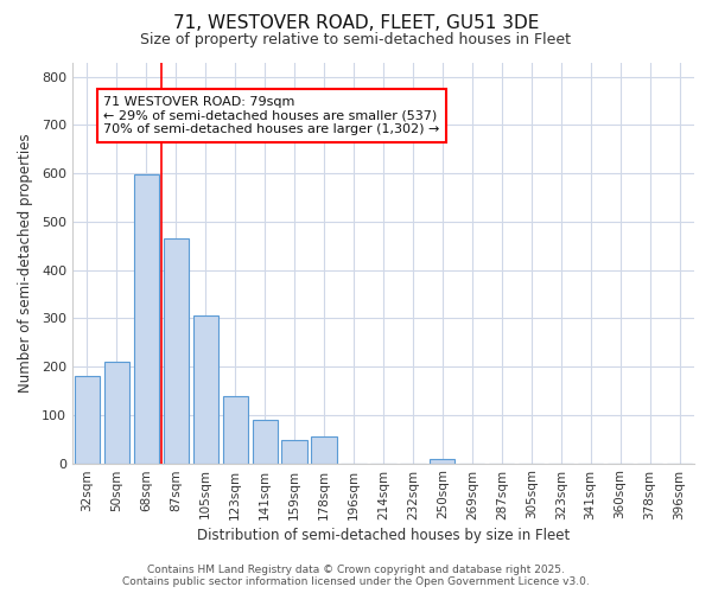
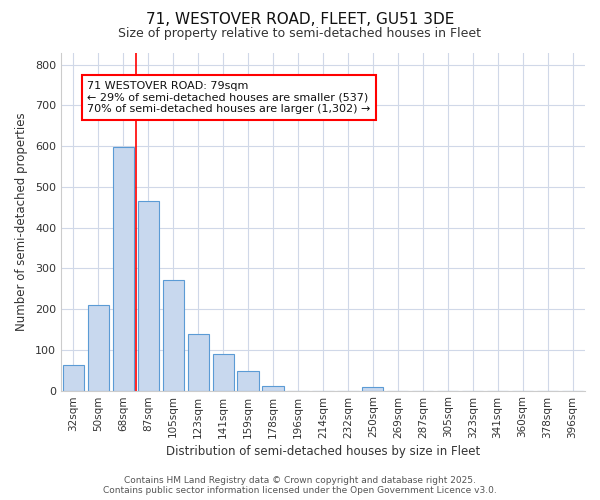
32sqm: 180 -> 62
105sqm: 305 -> 272
178sqm: 55 -> 10
